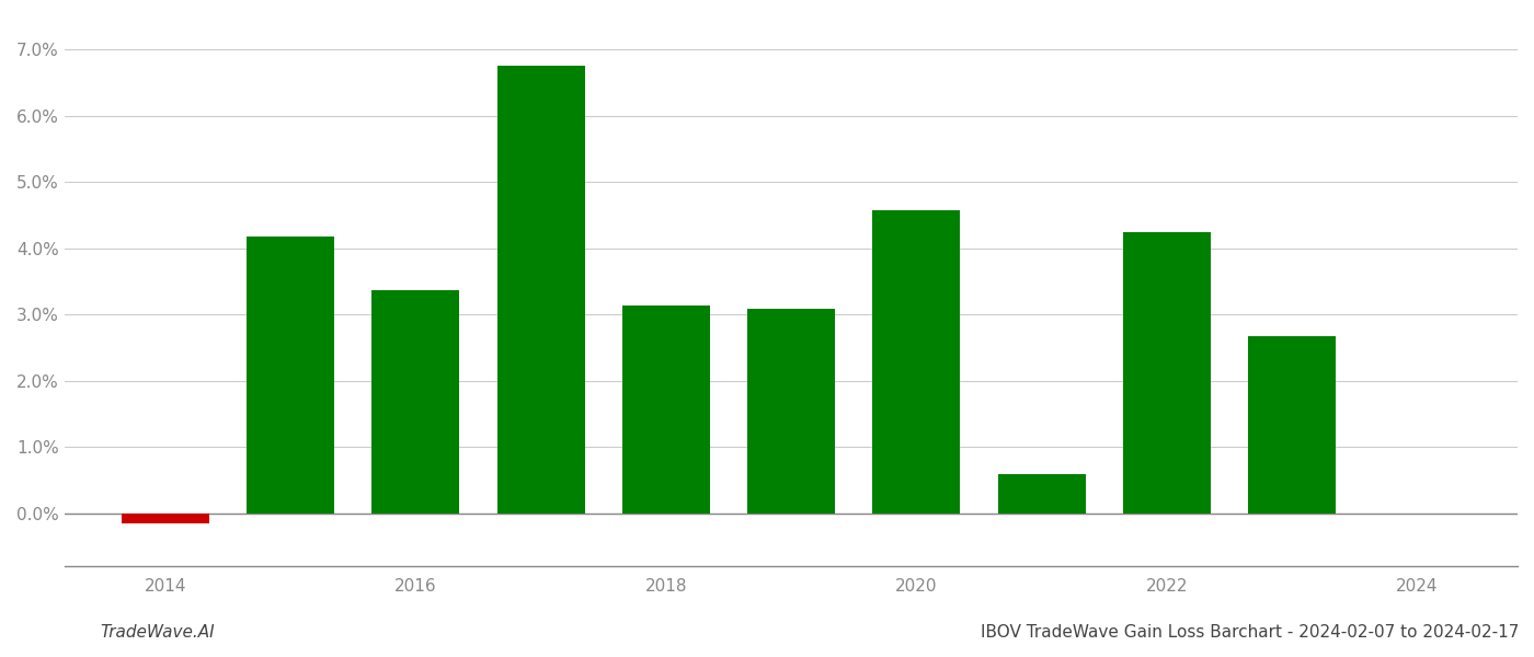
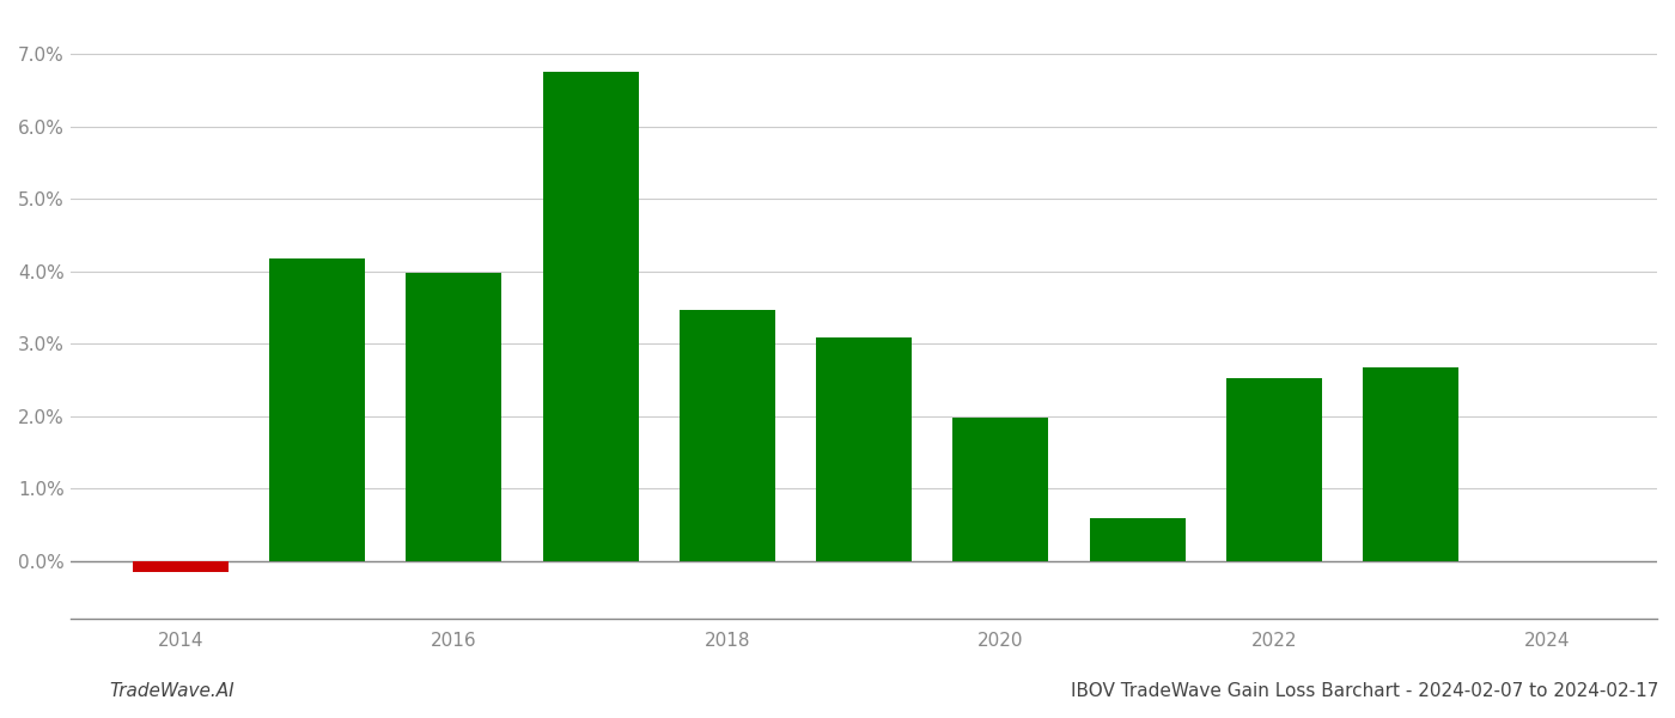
2016: 3.36% -> 3.98%
2018: 3.14% -> 3.47%
2020: 4.58% -> 1.97%
2022: 4.24% -> 2.53%
